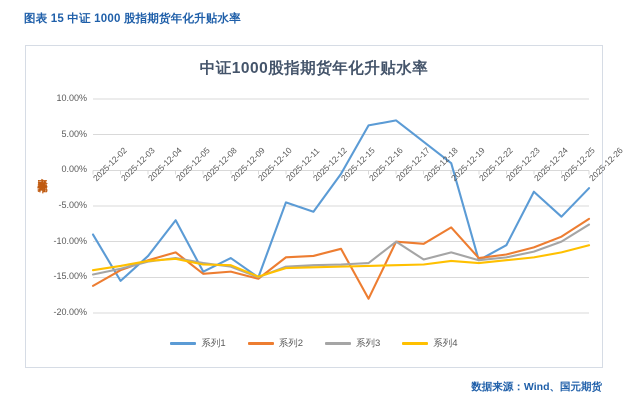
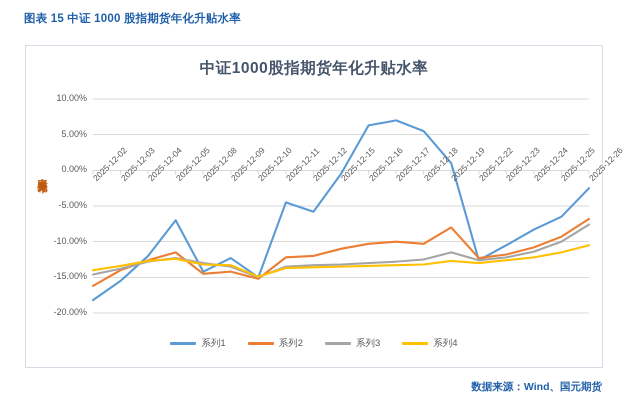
系列1/2025-12-02: -9% -> -18%
系列2/2025-12-16: -18% -> -10%
系列3/2025-12-17: -10% -> -13%
系列1/2025-12-18: 4% -> 6%
系列1/2025-12-24: -3% -> -8%
